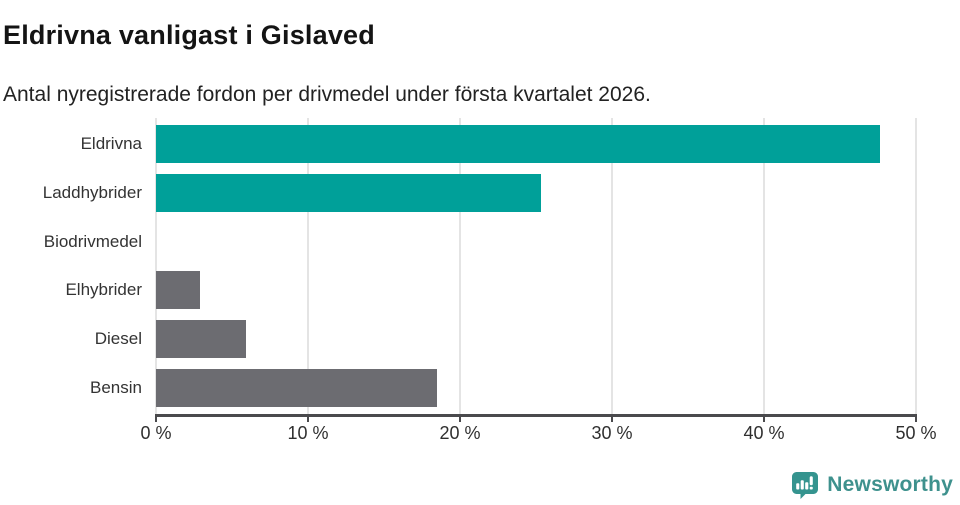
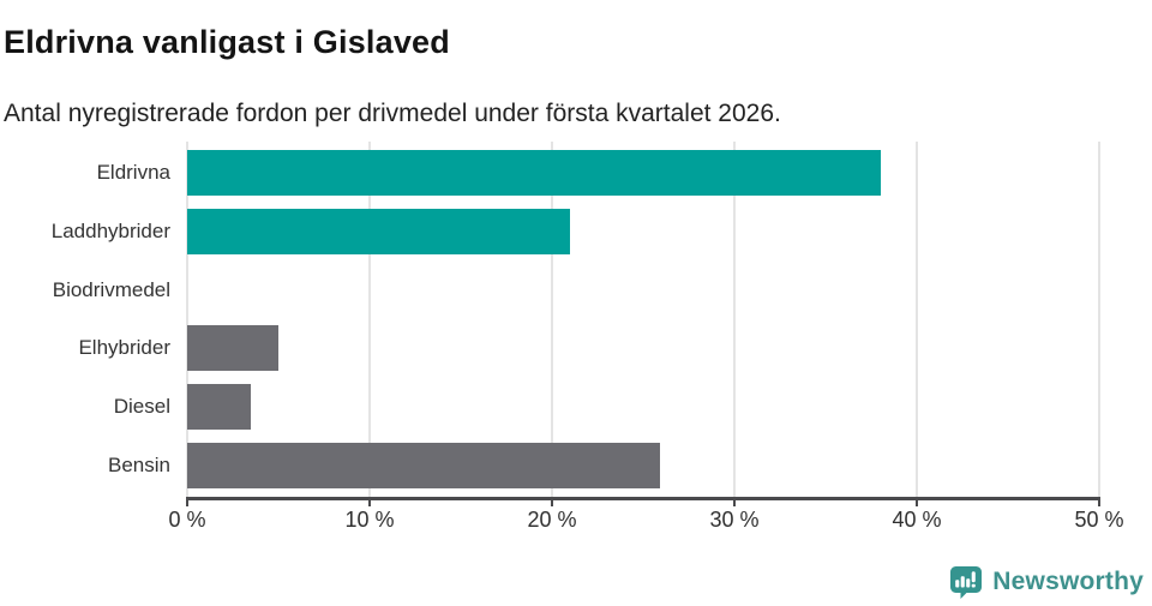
Eldrivna: 47.6% -> 38.0%
Laddhybrider: 25.3% -> 21.0%
Elhybrider: 2.9% -> 5.0%
Diesel: 5.9% -> 3.5%
Bensin: 18.5% -> 25.9%
